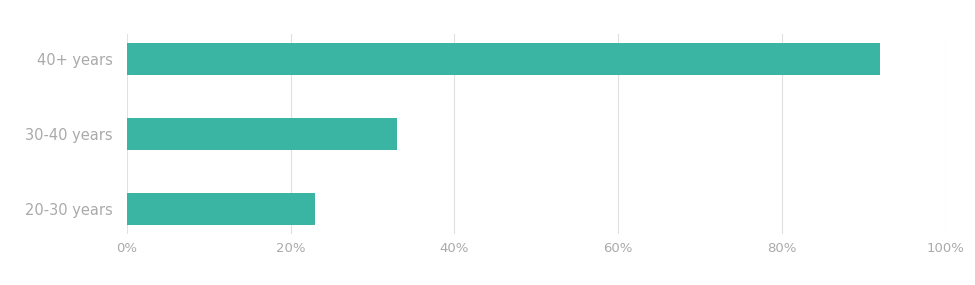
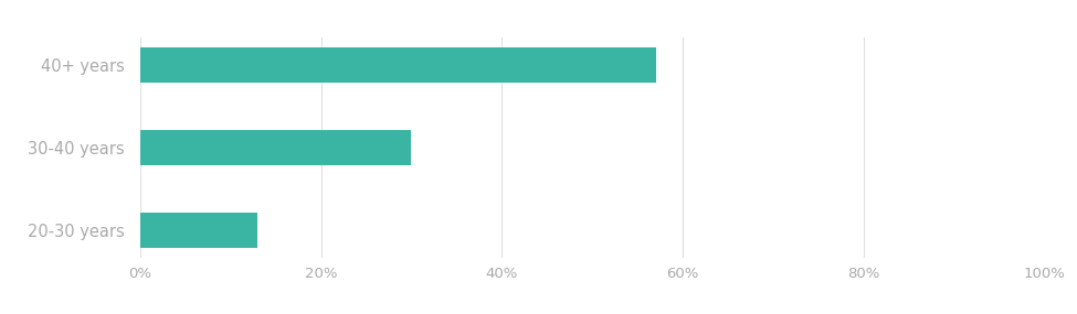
40+ years: 92% -> 57%
30-40 years: 33% -> 30%
20-30 years: 23% -> 13%
